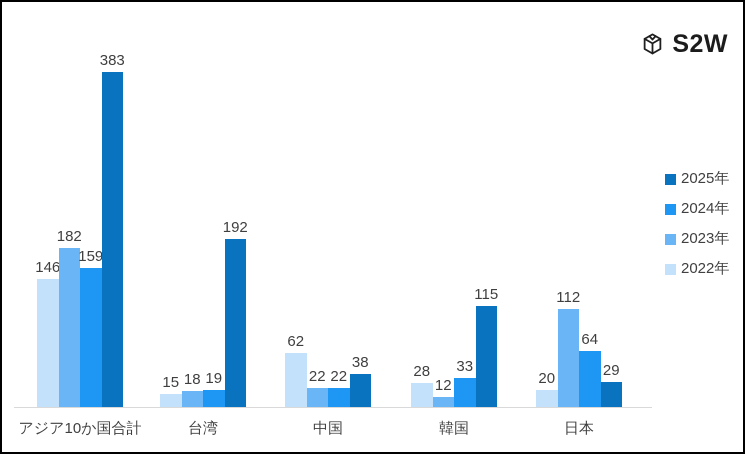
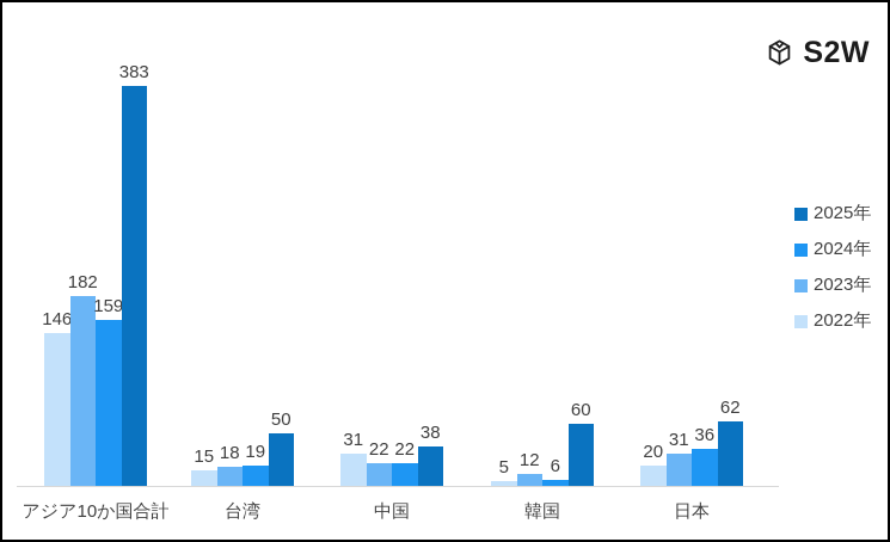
2025年/台湾: 192 -> 50
2022年/中国: 62 -> 31
2022年/韓国: 28 -> 5
2024年/韓国: 33 -> 6
2025年/韓国: 115 -> 60
2023年/日本: 112 -> 31
2024年/日本: 64 -> 36
2025年/日本: 29 -> 62
